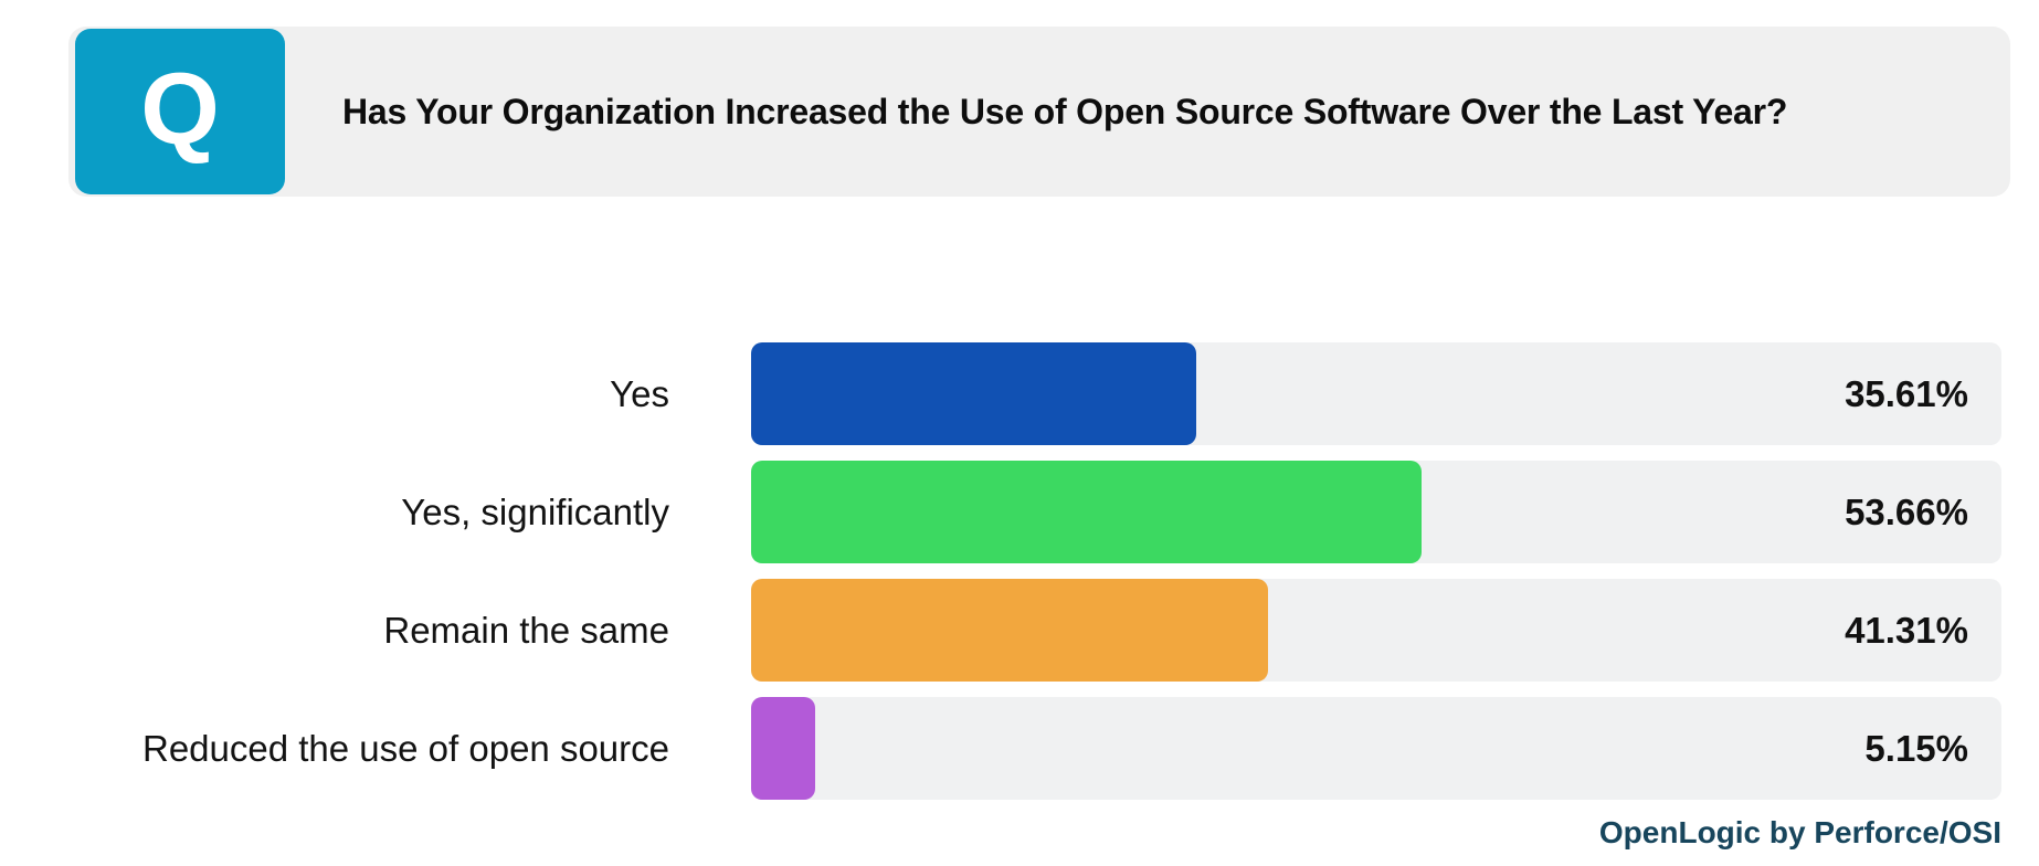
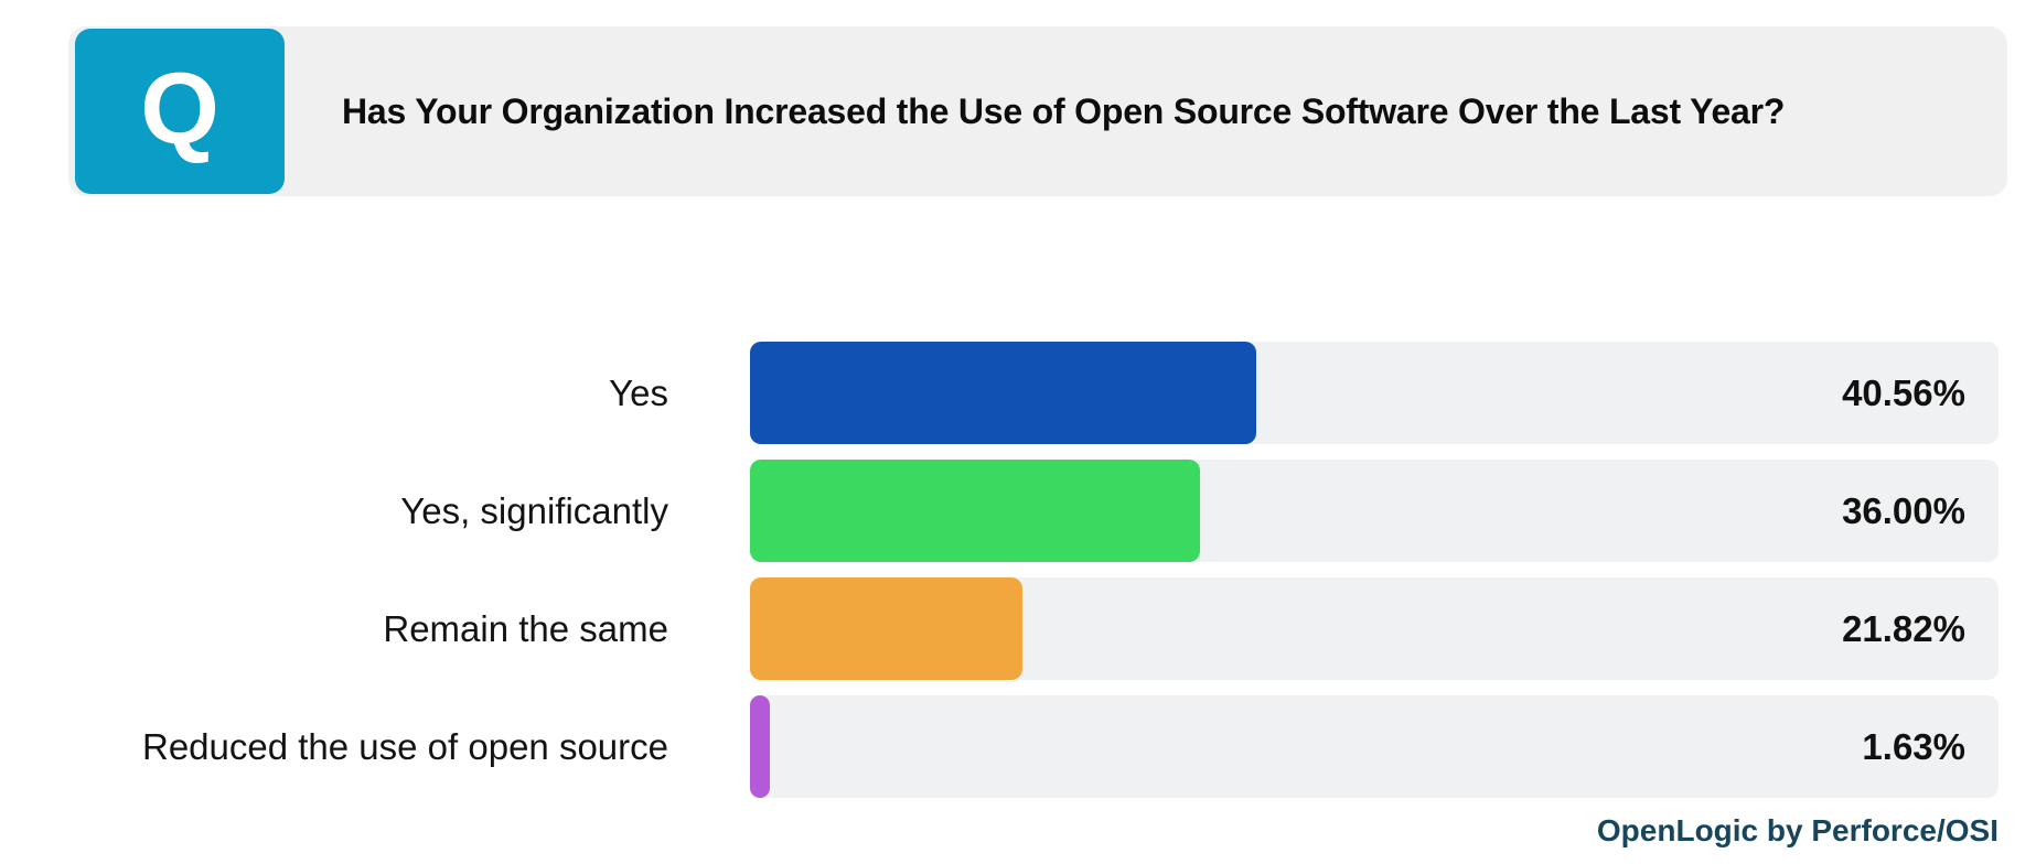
Yes: 35.61% -> 40.56%
Yes, significantly: 53.66% -> 36.00%
Remain the same: 41.31% -> 21.82%
Reduced the use of open source: 5.15% -> 1.63%
